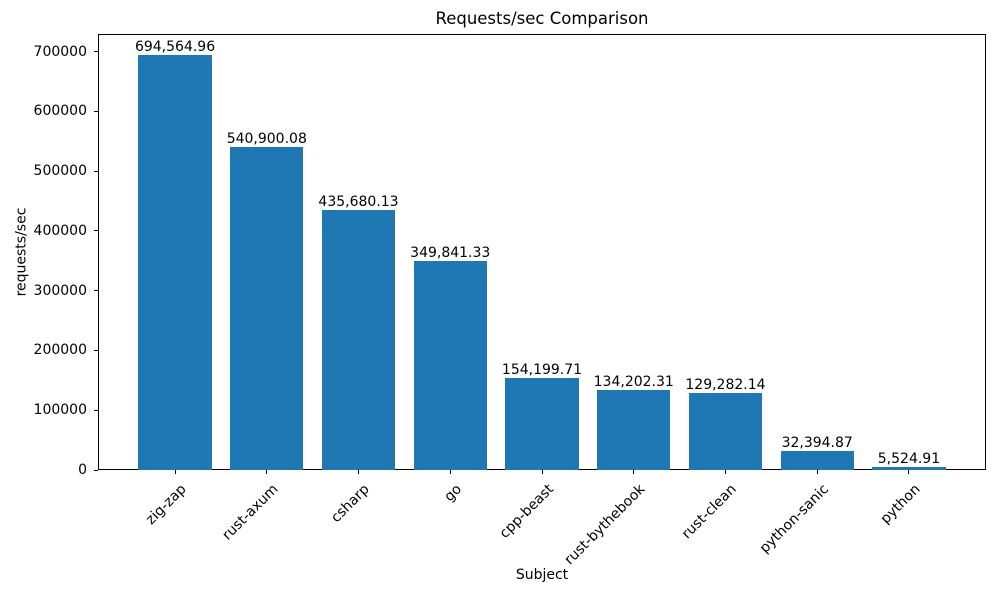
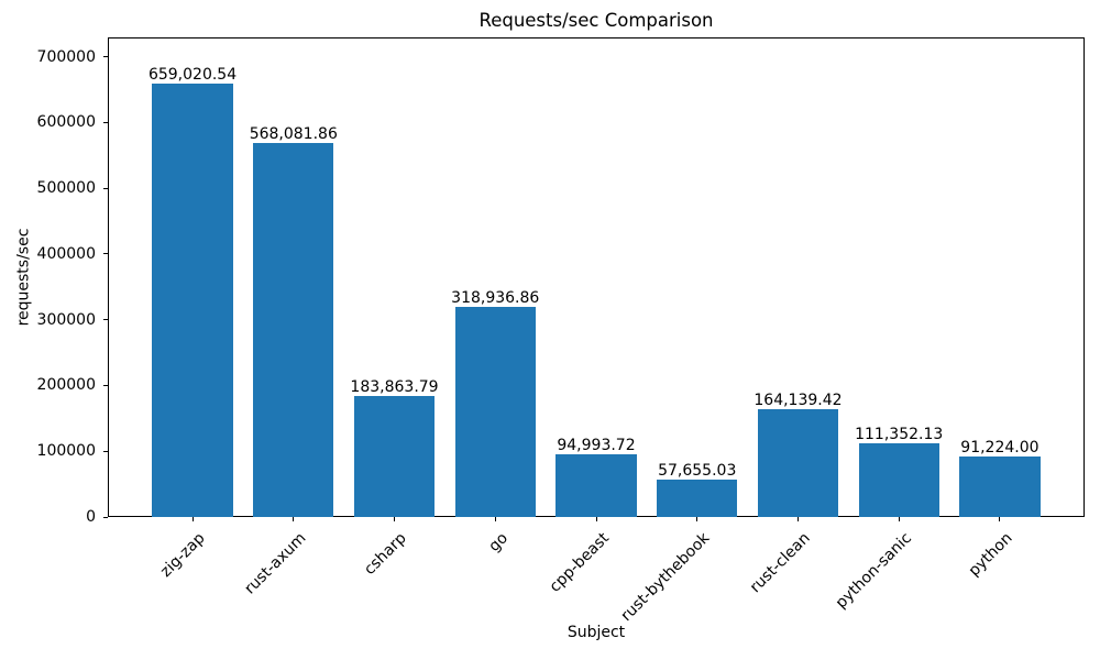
zig-zap: 694,564.96 -> 659,020.54
rust-axum: 540,900.08 -> 568,081.86
csharp: 435,680.13 -> 183,863.79
go: 349,841.33 -> 318,936.86
cpp-beast: 154,199.71 -> 94,993.72
rust-bythebook: 134,202.31 -> 57,655.03
rust-clean: 129,282.14 -> 164,139.42
python-sanic: 32,394.87 -> 111,352.13
python: 5,524.91 -> 91,224.00
